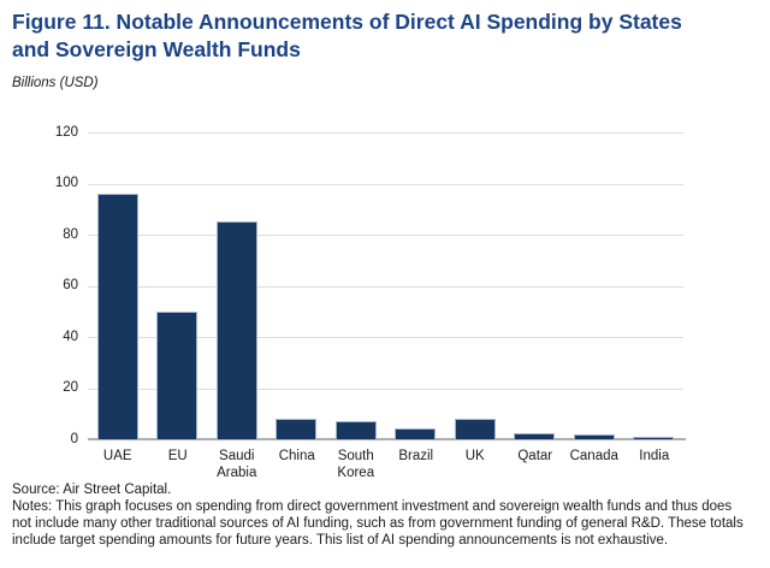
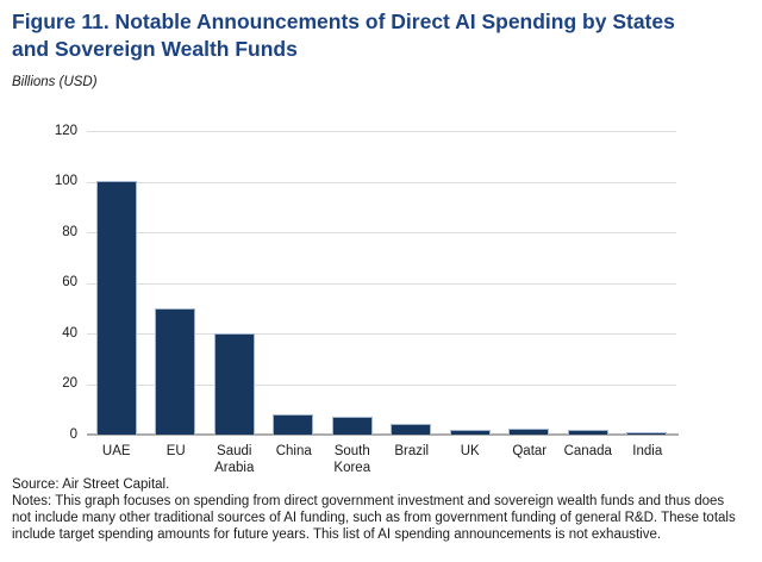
UAE: 96 -> 100
Saudi Arabia: 85 -> 40
UK: 8 -> 2
